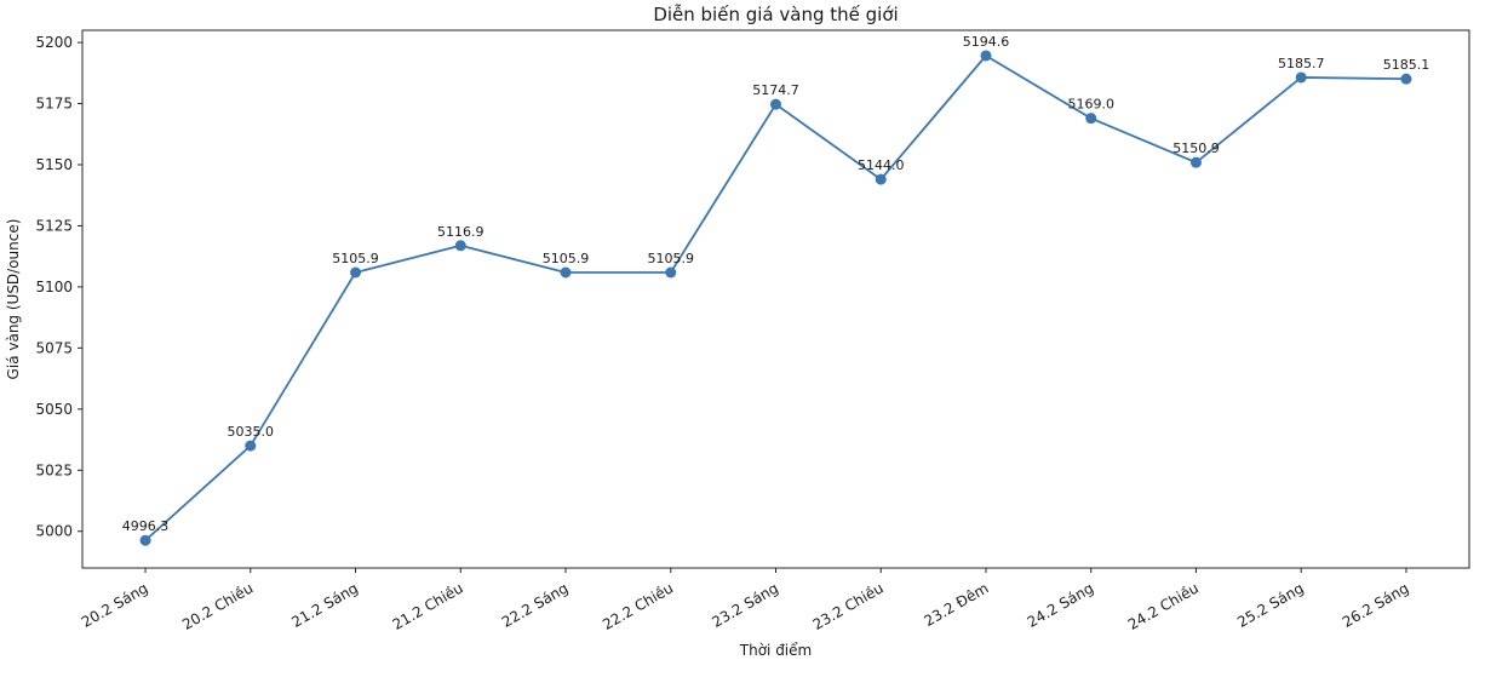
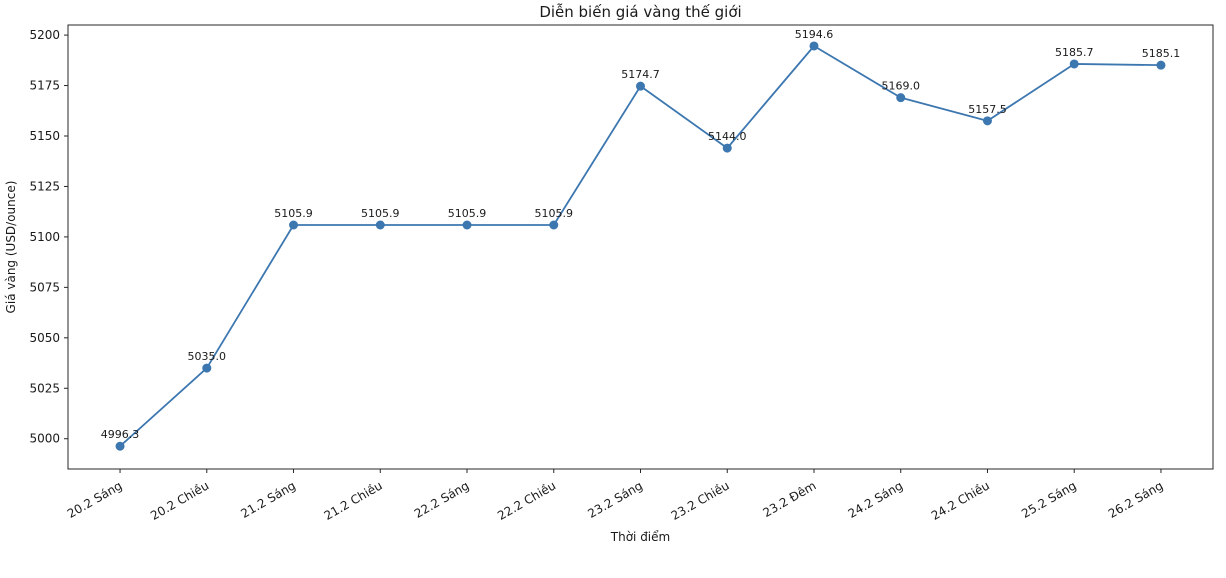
21.2 Chiều: 5116.9 -> 5105.9
24.2 Chiều: 5150.9 -> 5157.5
